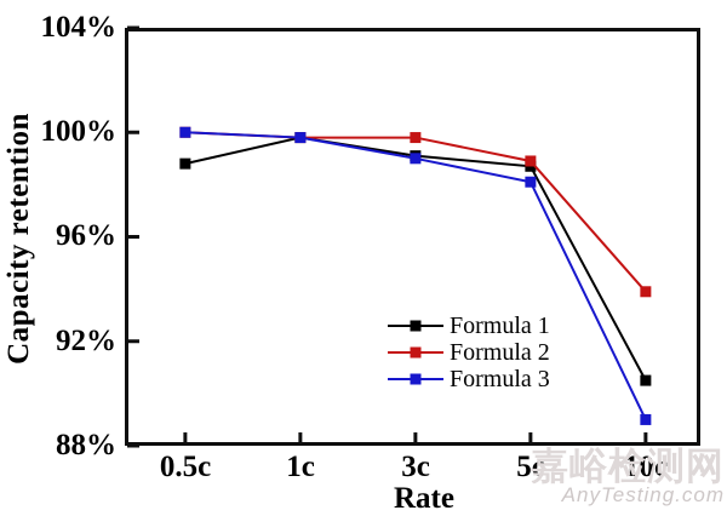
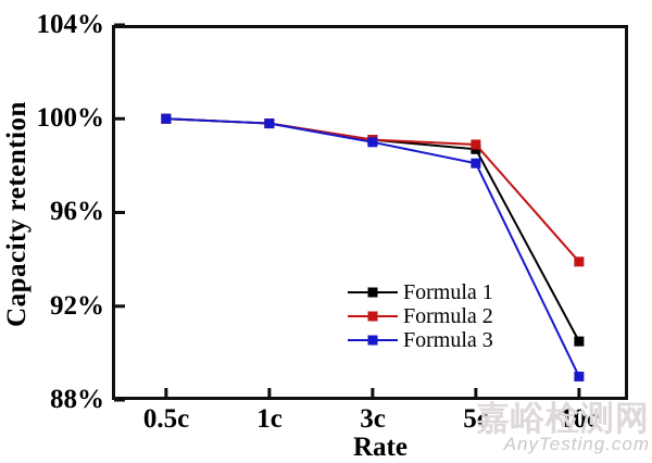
Formula 1/0.5c: 98.8% -> 100.0%
Formula 2/3c: 99.8% -> 99.1%
